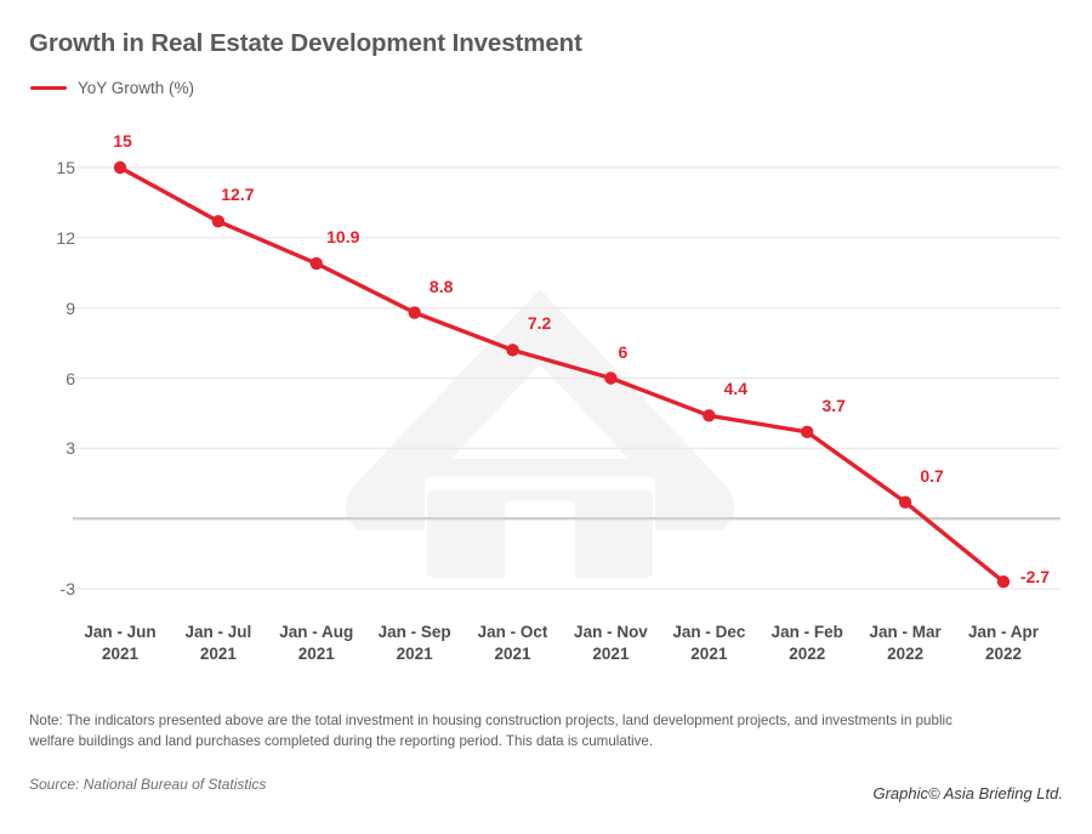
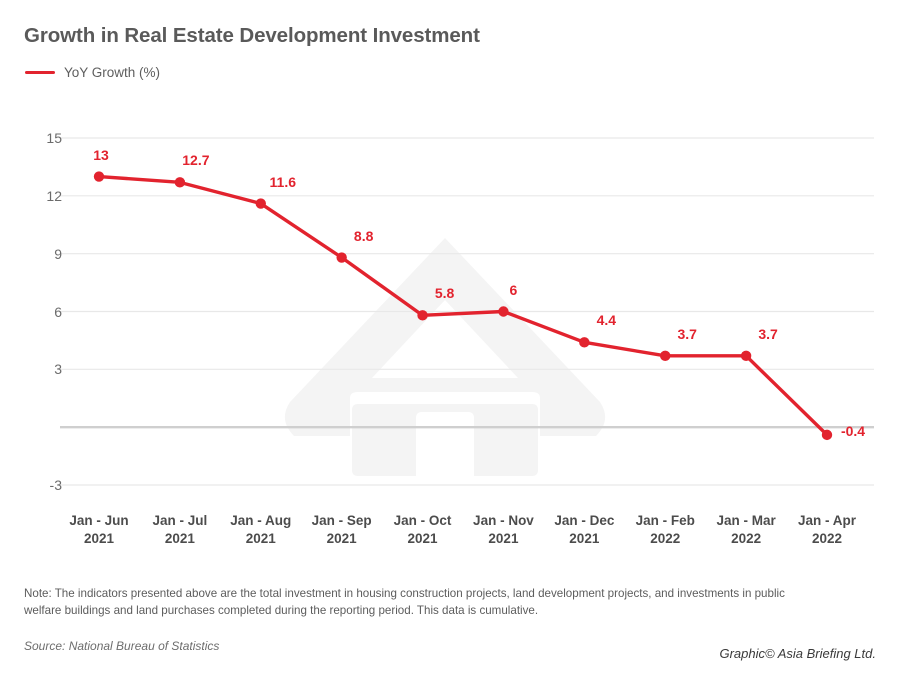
Jan - Jun 2021: 15 -> 13
Jan - Aug 2021: 10.9 -> 11.6
Jan - Oct 2021: 7.2 -> 5.8
Jan - Mar 2022: 0.7 -> 3.7
Jan - Apr 2022: -2.7 -> -0.4
